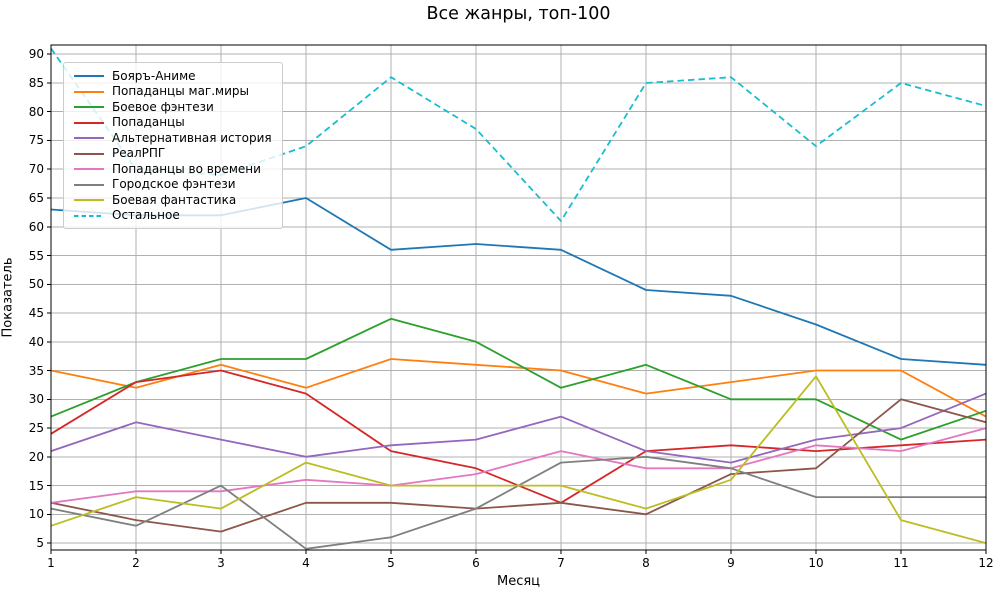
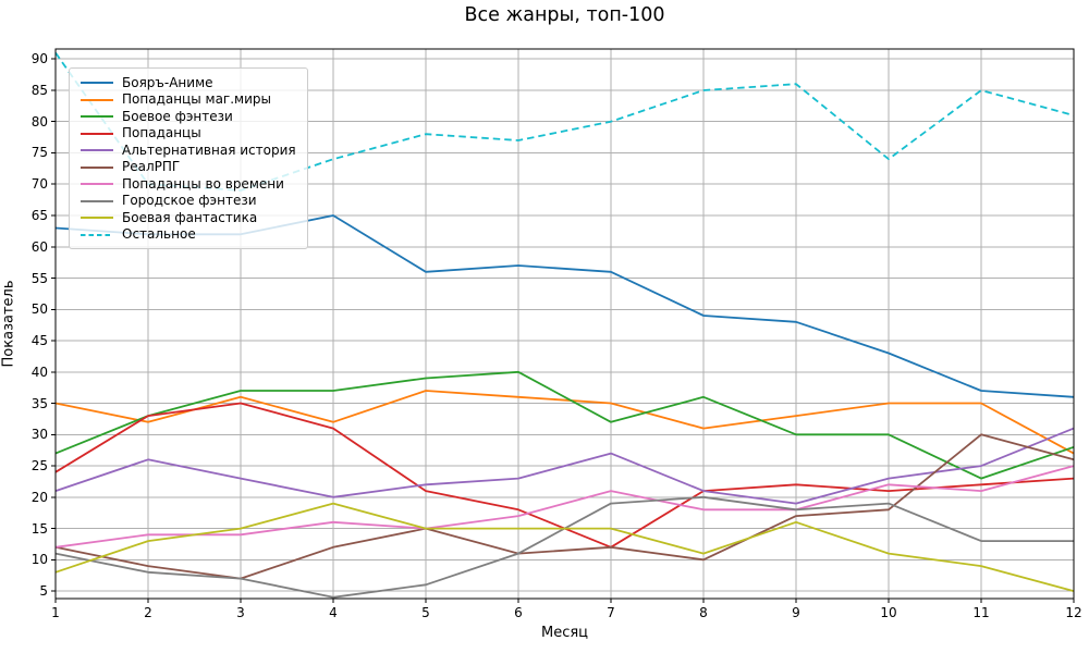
Городское фэнтези/3: 15 -> 7
Боевая фантастика/3: 11 -> 15
Боевое фэнтези/5: 44 -> 39
РеалРПГ/5: 12 -> 15
Остальное/5: 86 -> 78
Остальное/7: 61 -> 80
Городское фэнтези/10: 13 -> 19
Боевая фантастика/10: 34 -> 11
